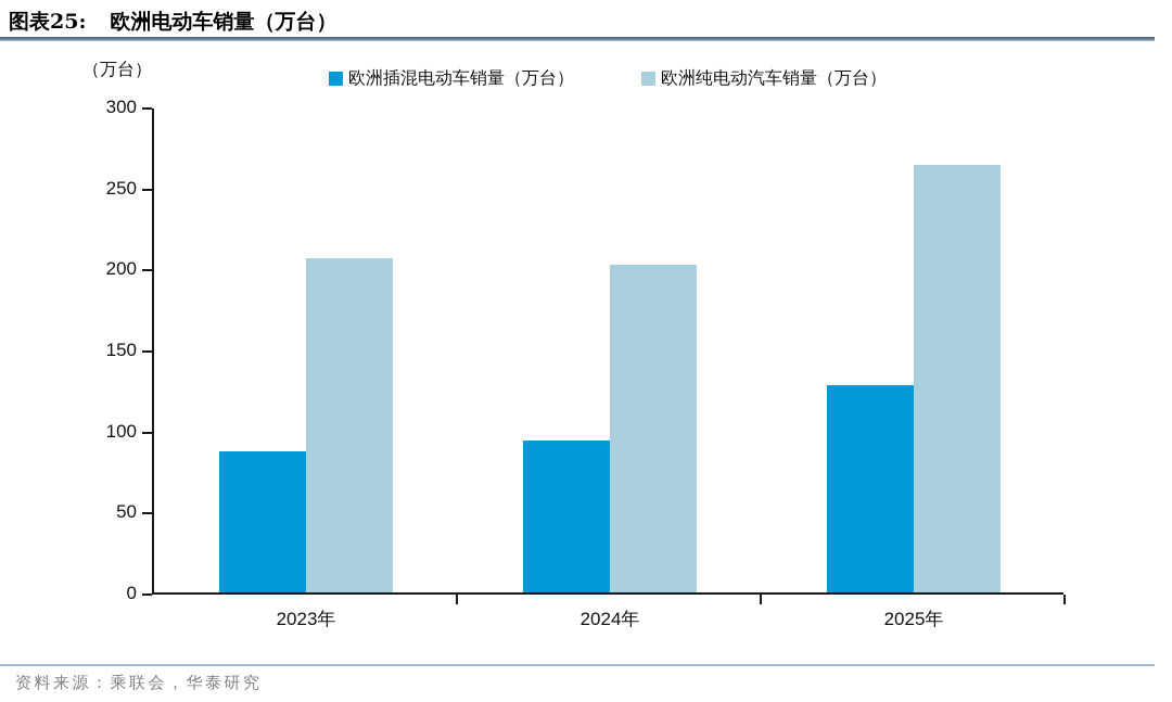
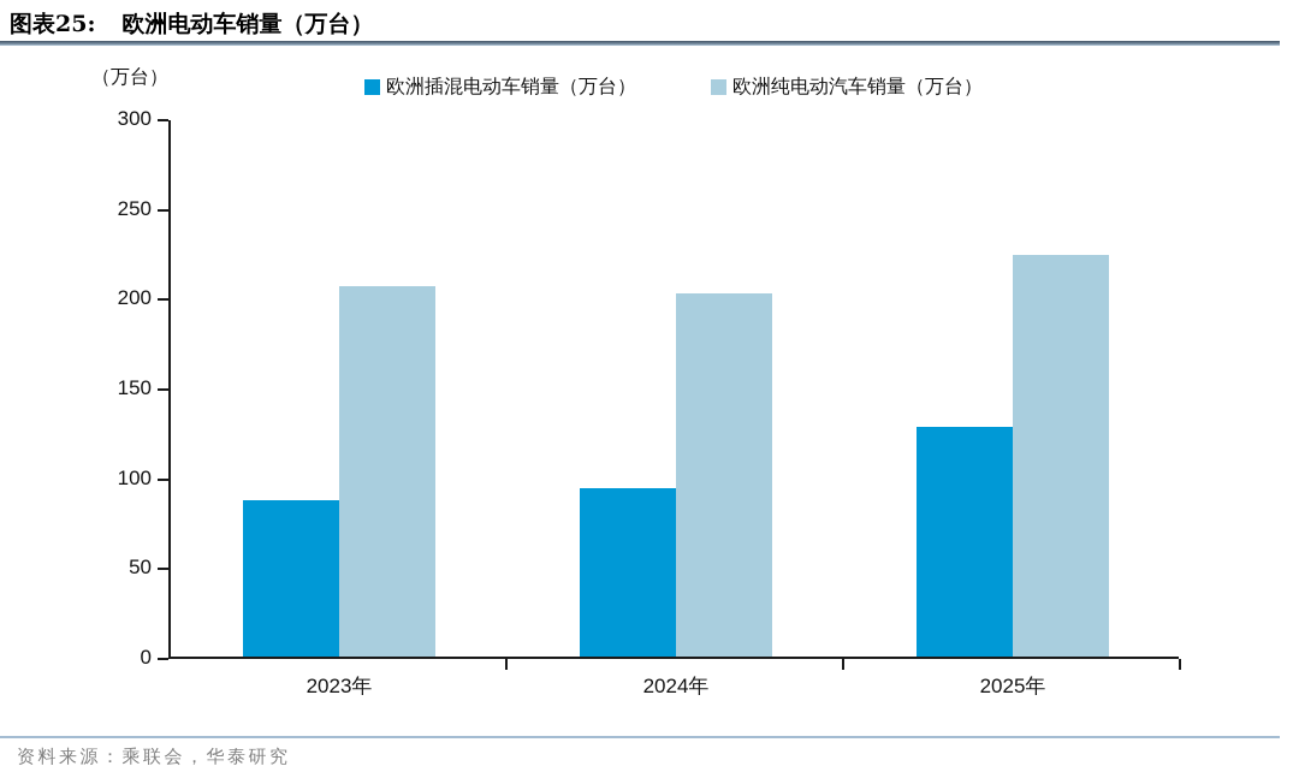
欧洲纯电动汽车销量（万台）/2025年: 264 -> 224
